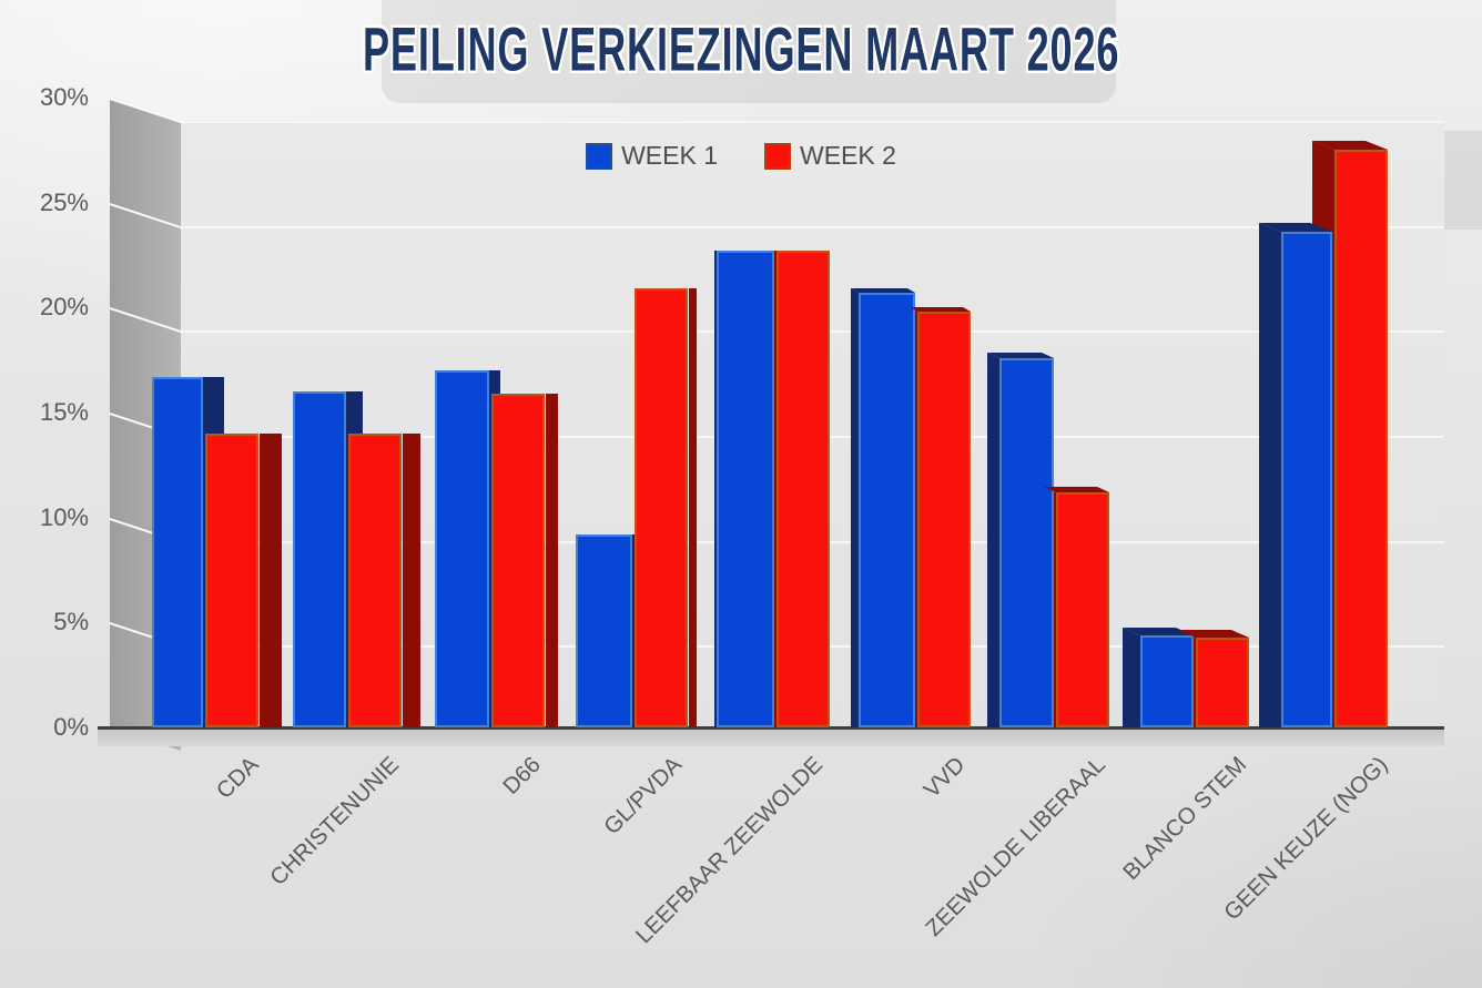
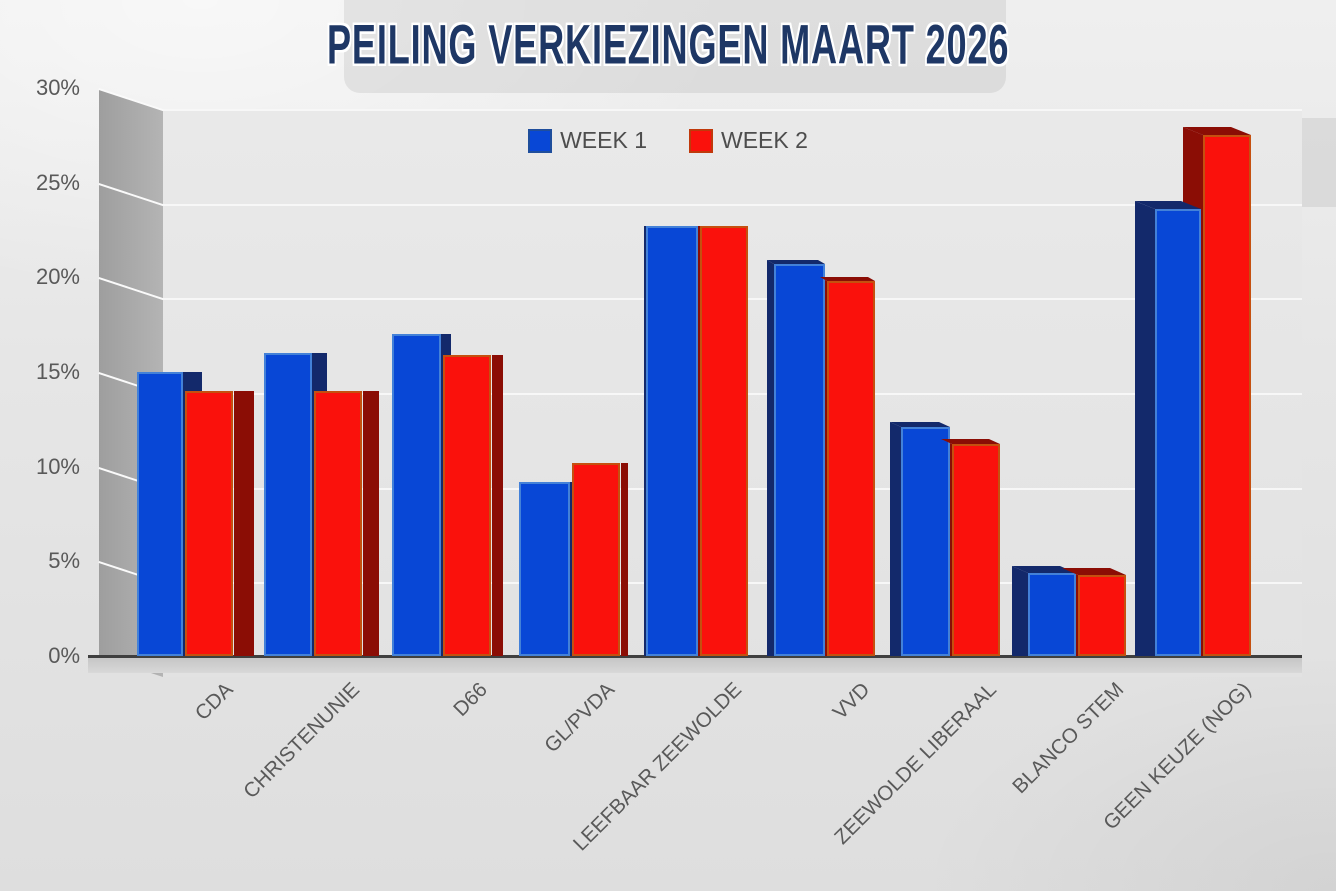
WEEK 1/CDA: 16.7% -> 15.0%
WEEK 2/GL/PVDA: 20.9% -> 10.2%
WEEK 1/ZEEWOLDE LIBERAAL: 17.6% -> 12.1%
